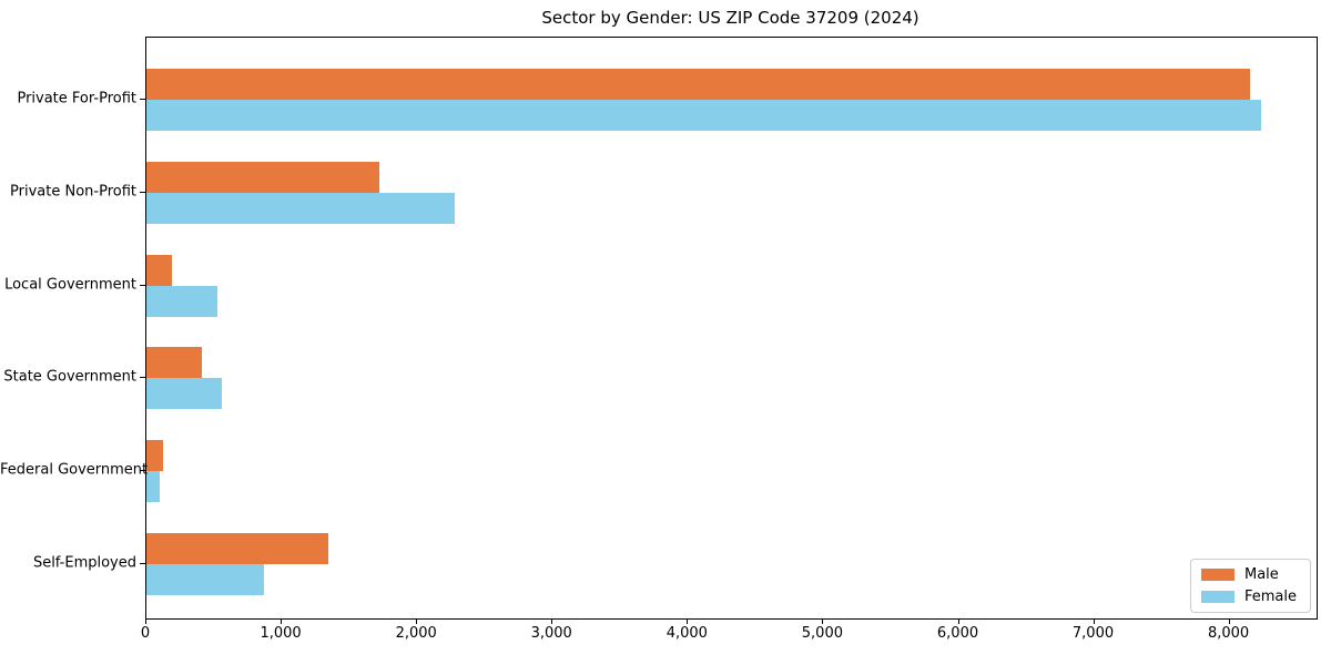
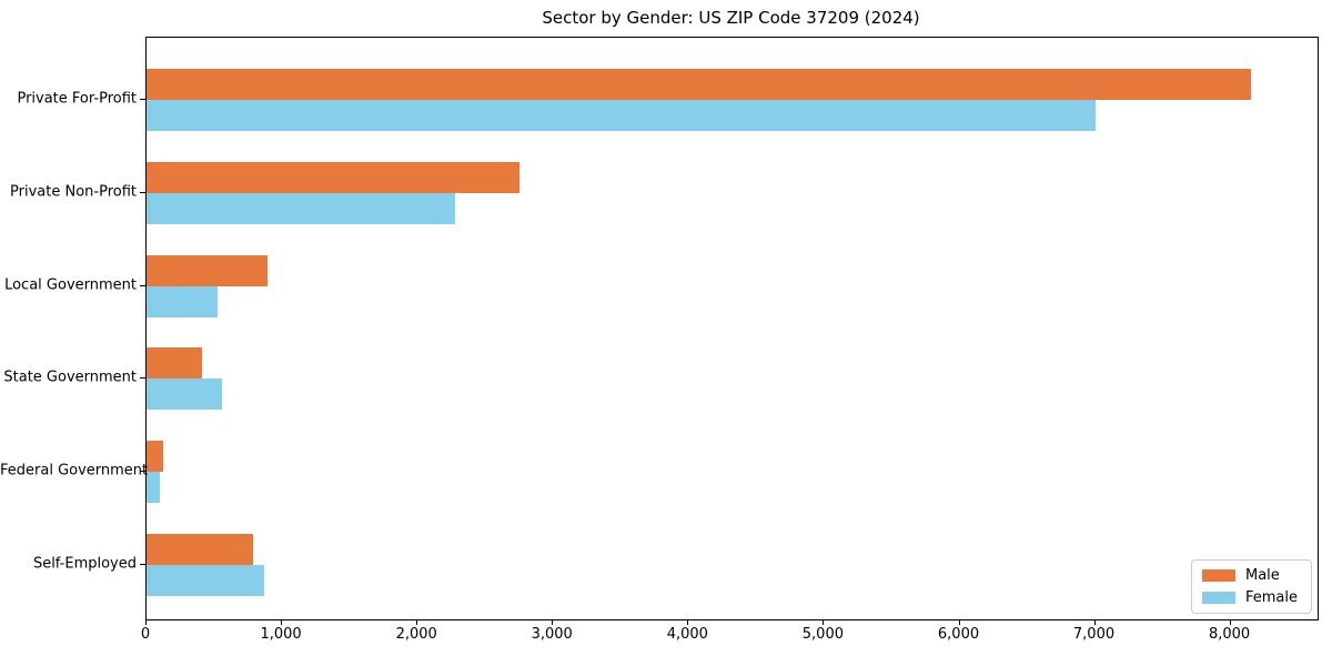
Female/Private For-Profit: 8230 -> 7000
Male/Private Non-Profit: 1720 -> 2750
Male/Local Government: 180 -> 890
Male/Self-Employed: 1340 -> 790
